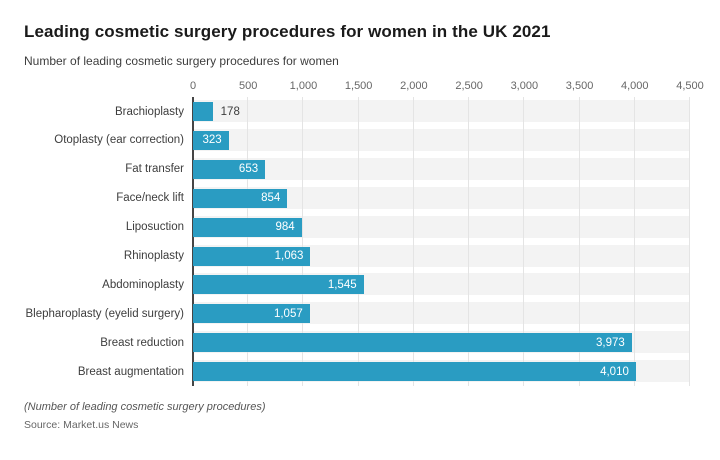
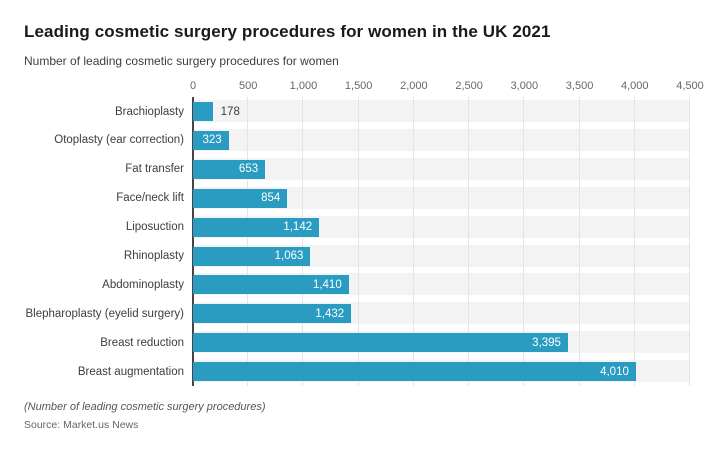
Liposuction: 984 -> 1,142
Abdominoplasty: 1,545 -> 1,410
Blepharoplasty (eyelid surgery): 1,057 -> 1,432
Breast reduction: 3,973 -> 3,395
